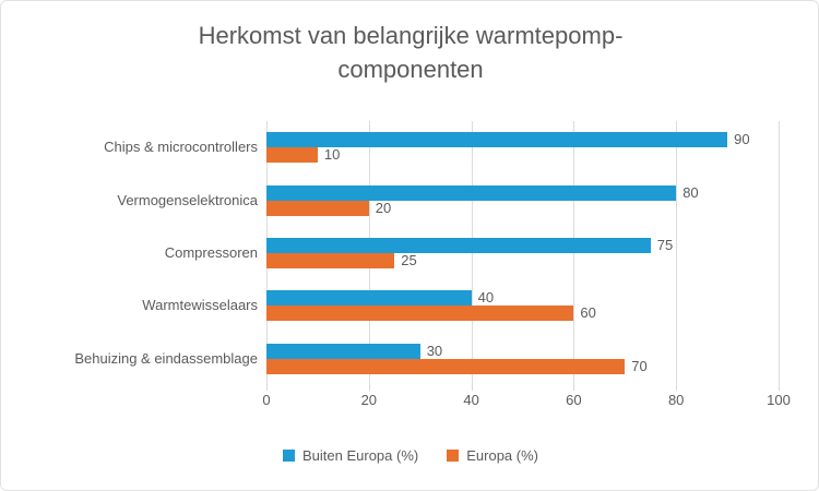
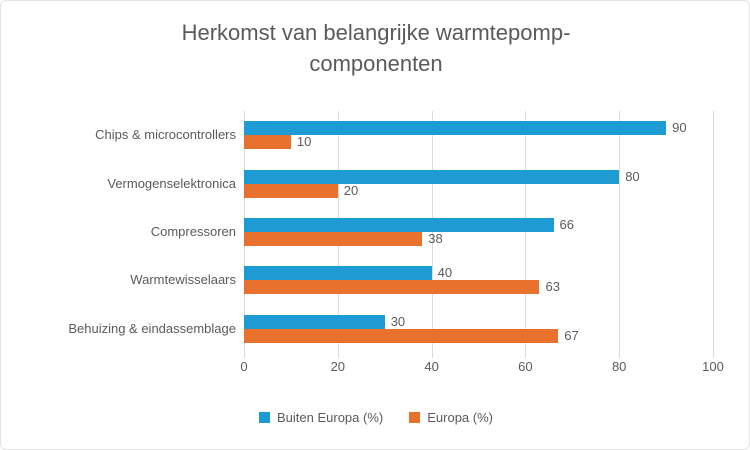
Buiten Europa (%)/Compressoren: 75 -> 66
Europa (%)/Compressoren: 25 -> 38
Europa (%)/Warmtewisselaars: 60 -> 63
Europa (%)/Behuizing & eindassemblage: 70 -> 67
